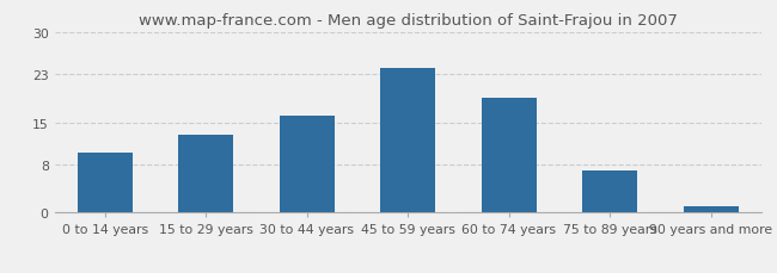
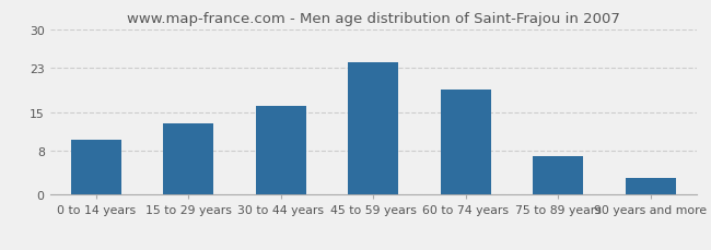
90 years and more: 1 -> 3
